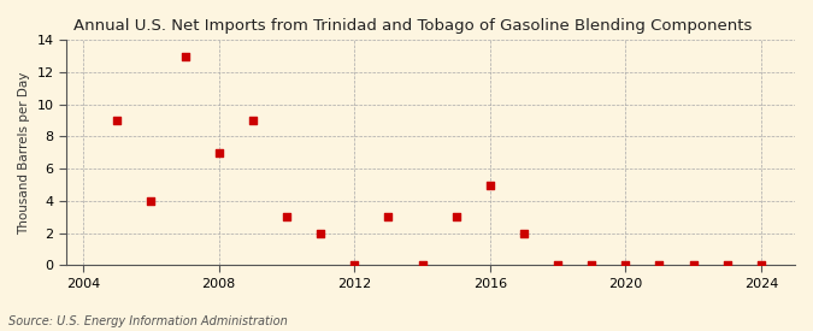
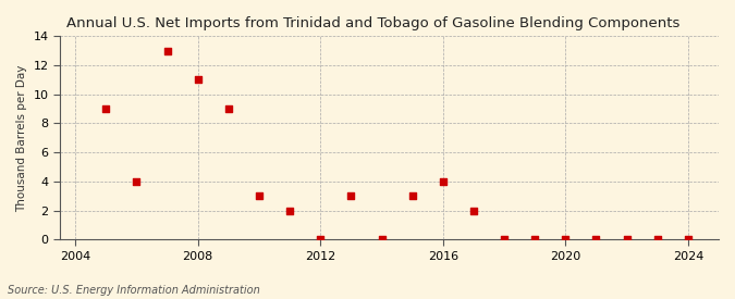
2008: 7 -> 11
2016: 5 -> 4
